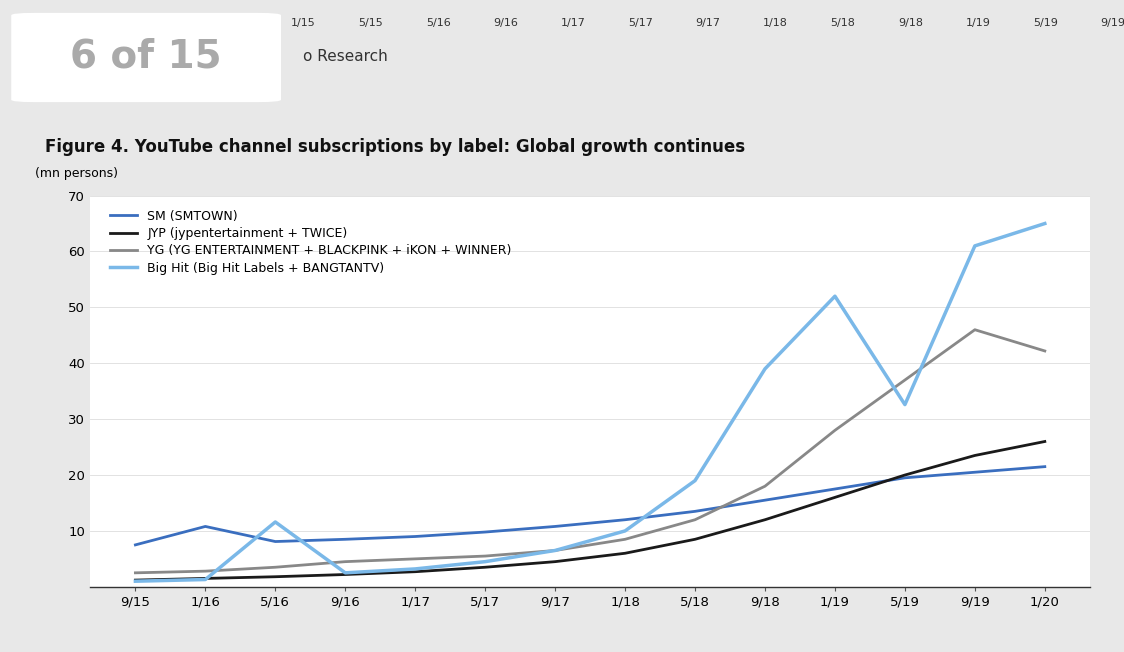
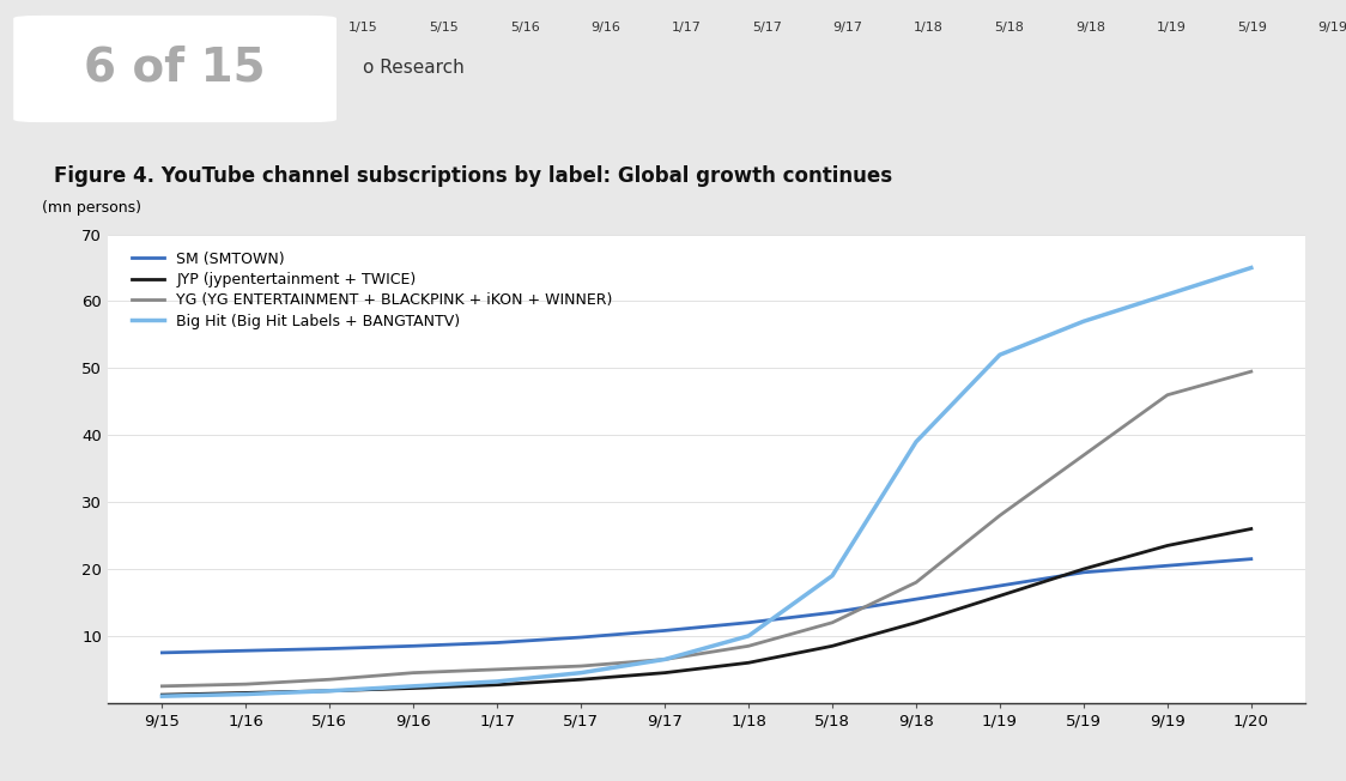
SM (SMTOWN)/1/16: 10.8 -> 7.8
Big Hit (Big Hit Labels + BANGTANTV)/5/16: 11.6 -> 1.8
Big Hit (Big Hit Labels + BANGTANTV)/5/19: 32.6 -> 57.0
YG (YG ENTERTAINMENT + BLACKPINK + iKON + WINNER)/1/20: 42.2 -> 49.5
